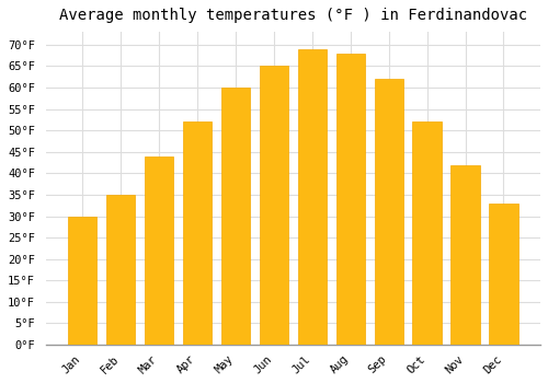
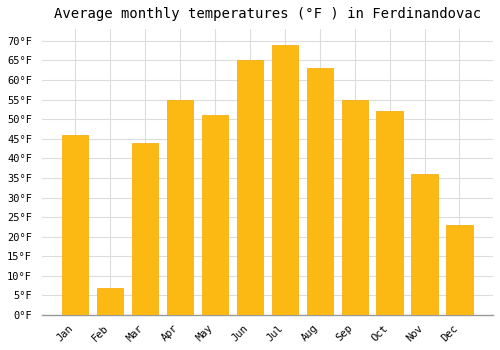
Jan: 30°F -> 46°F
Feb: 35°F -> 7°F
Apr: 52°F -> 55°F
May: 60°F -> 51°F
Aug: 68°F -> 63°F
Sep: 62°F -> 55°F
Nov: 42°F -> 36°F
Dec: 33°F -> 23°F
